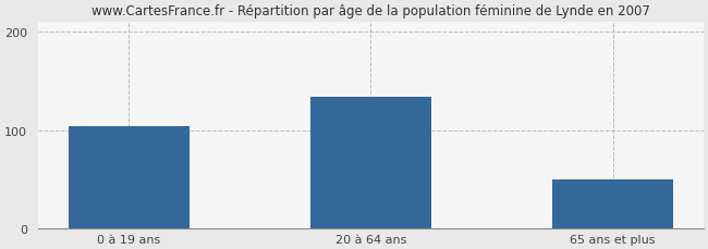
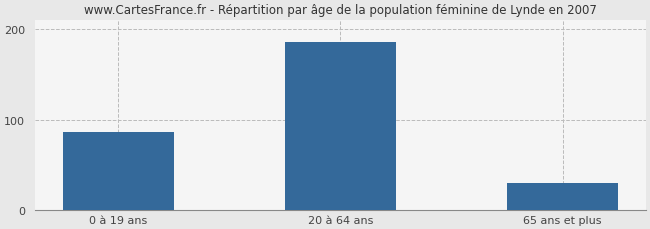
0 à 19 ans: 104 -> 86
20 à 64 ans: 134 -> 186
65 ans et plus: 50 -> 30
